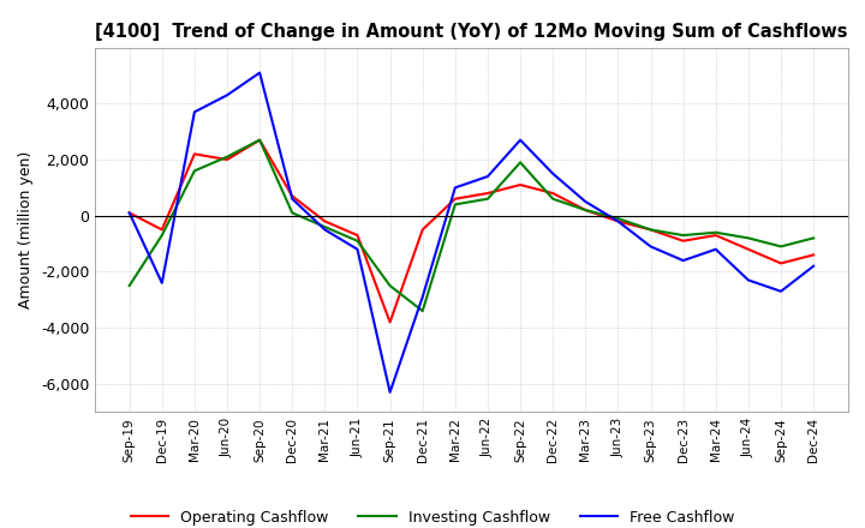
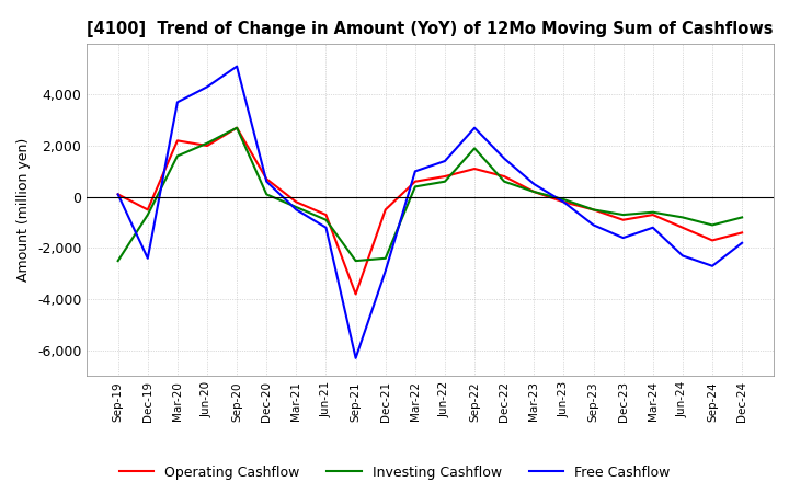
Investing Cashflow/Dec-21: -3,400 -> -2,400
